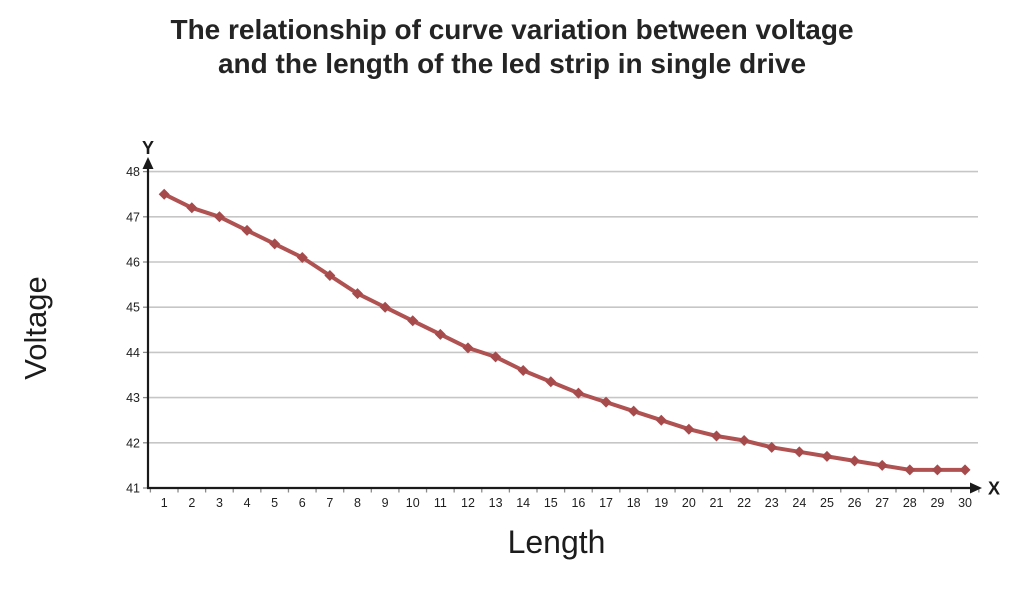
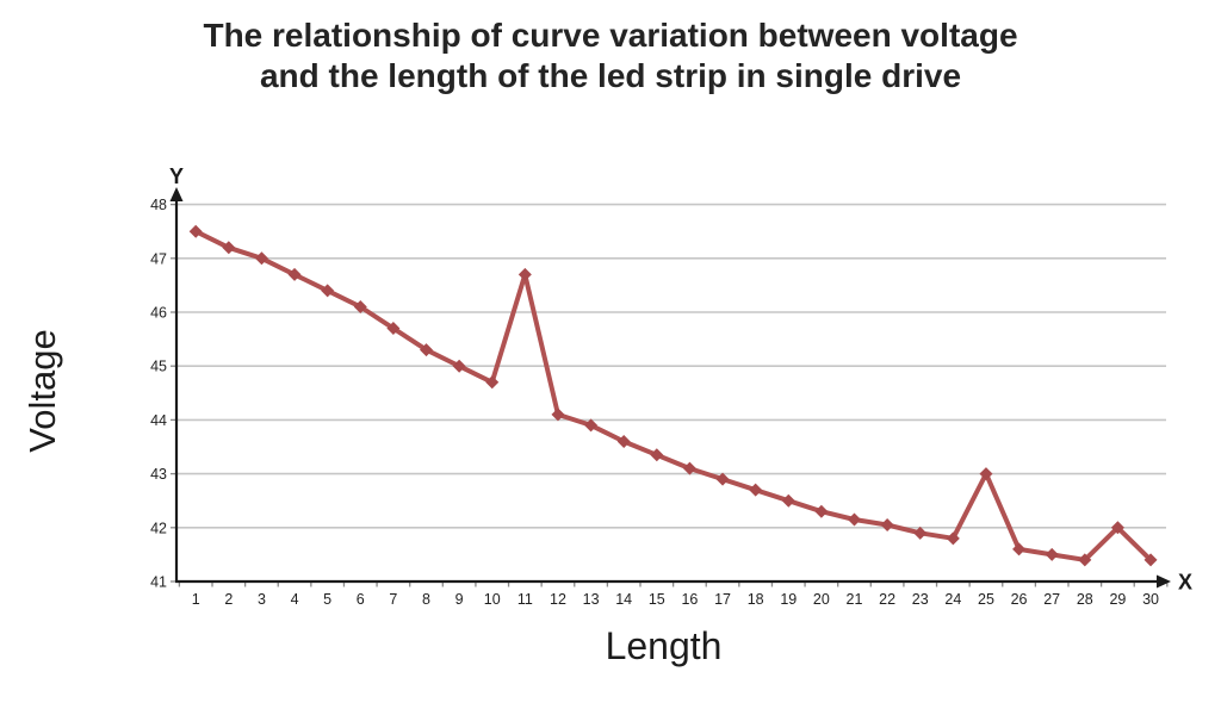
11: 44.4 -> 46.7
25: 41.7 -> 43.0
29: 41.4 -> 42.0
